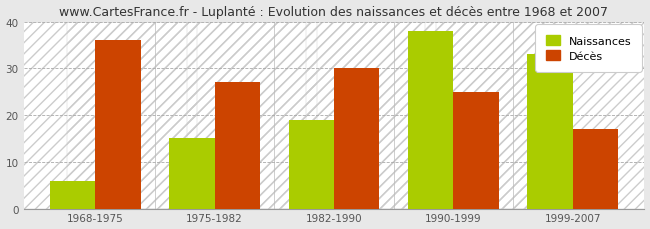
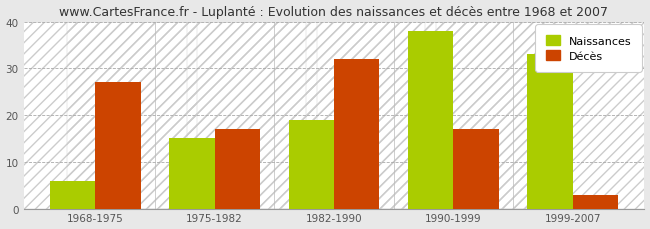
Décès/1968-1975: 36 -> 27
Décès/1975-1982: 27 -> 17
Décès/1982-1990: 30 -> 32
Décès/1990-1999: 25 -> 17
Décès/1999-2007: 17 -> 3
